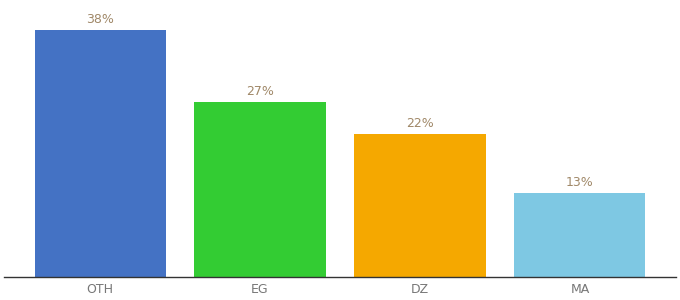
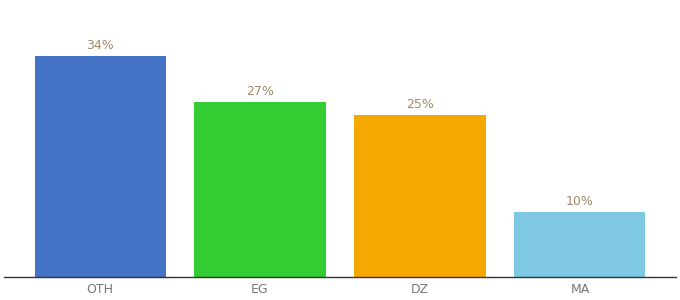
OTH: 38% -> 34%
DZ: 22% -> 25%
MA: 13% -> 10%
